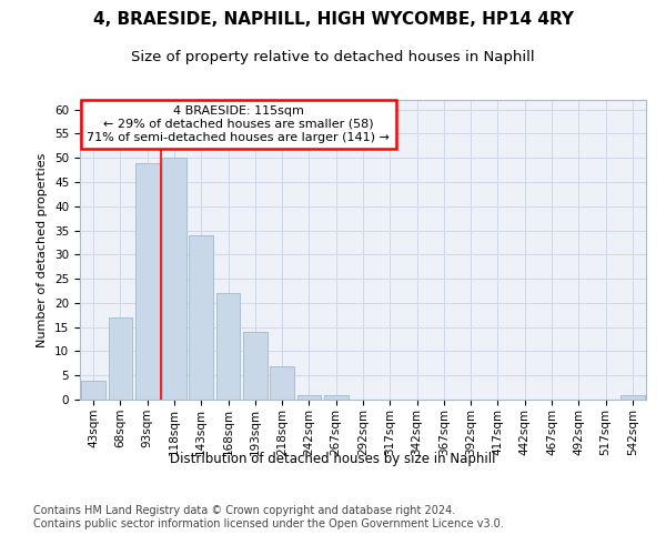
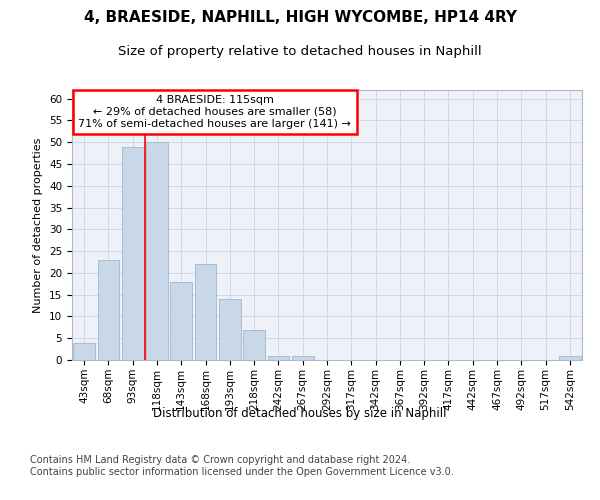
68sqm: 17 -> 23
143sqm: 34 -> 18
